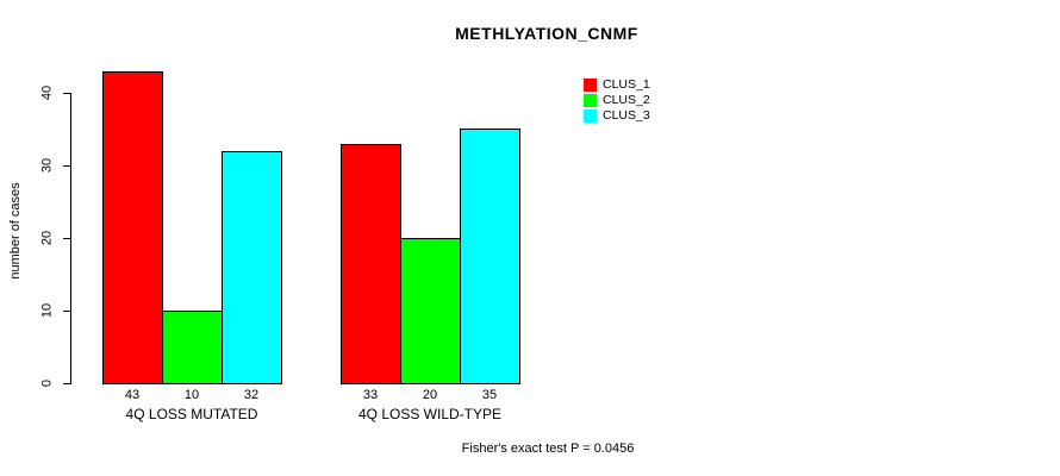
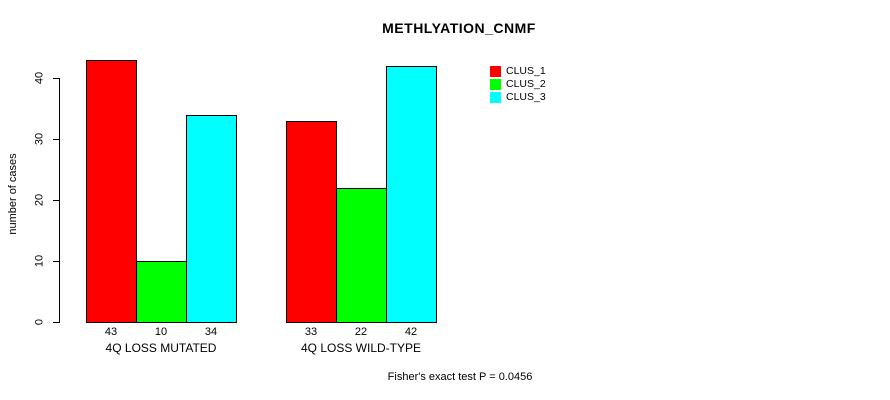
CLUS_3/4Q LOSS MUTATED: 32 -> 34
CLUS_2/4Q LOSS WILD-TYPE: 20 -> 22
CLUS_3/4Q LOSS WILD-TYPE: 35 -> 42
